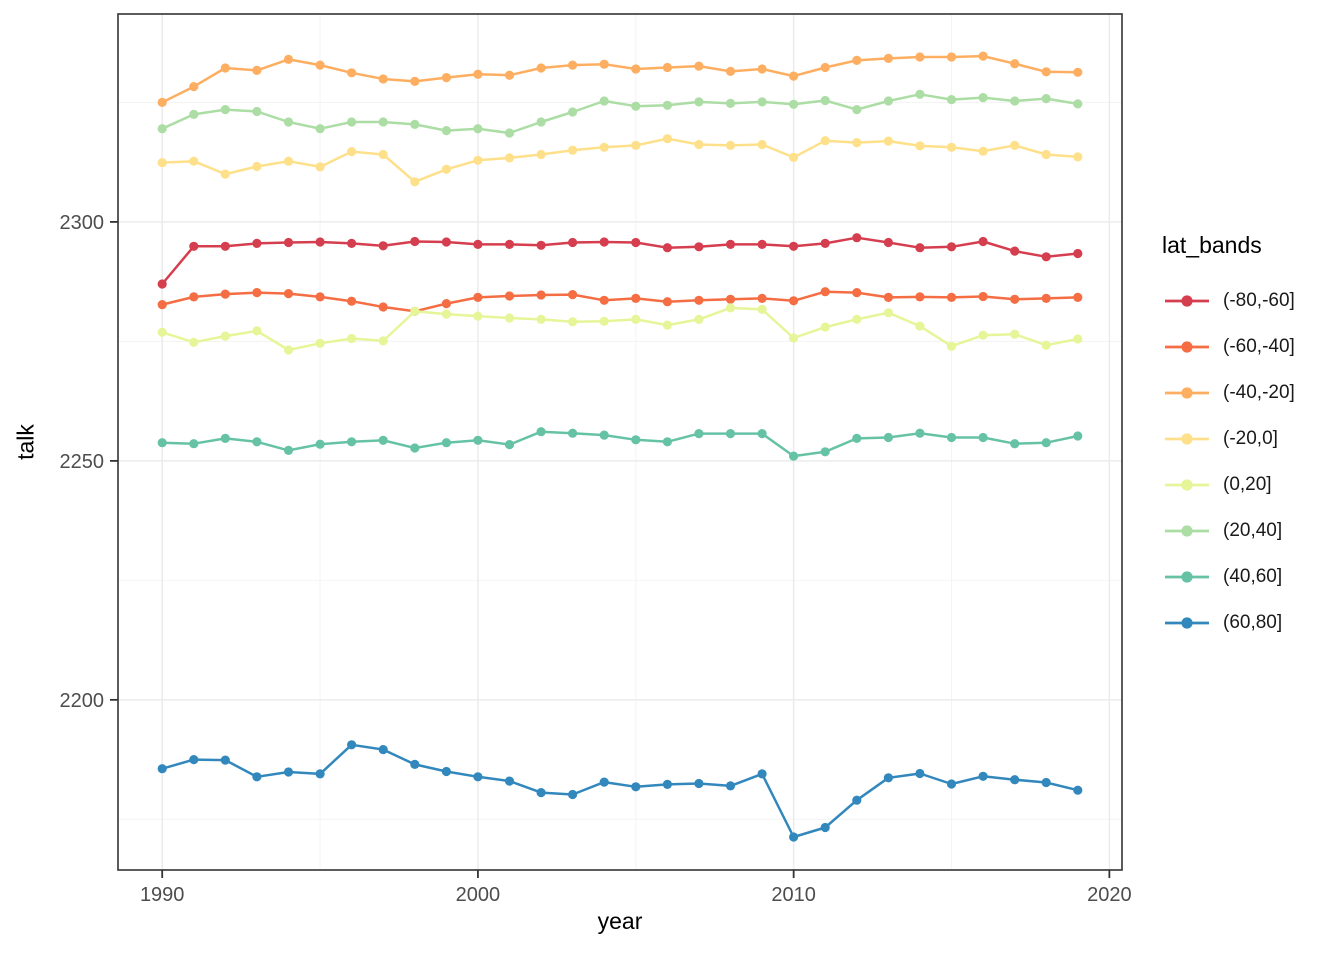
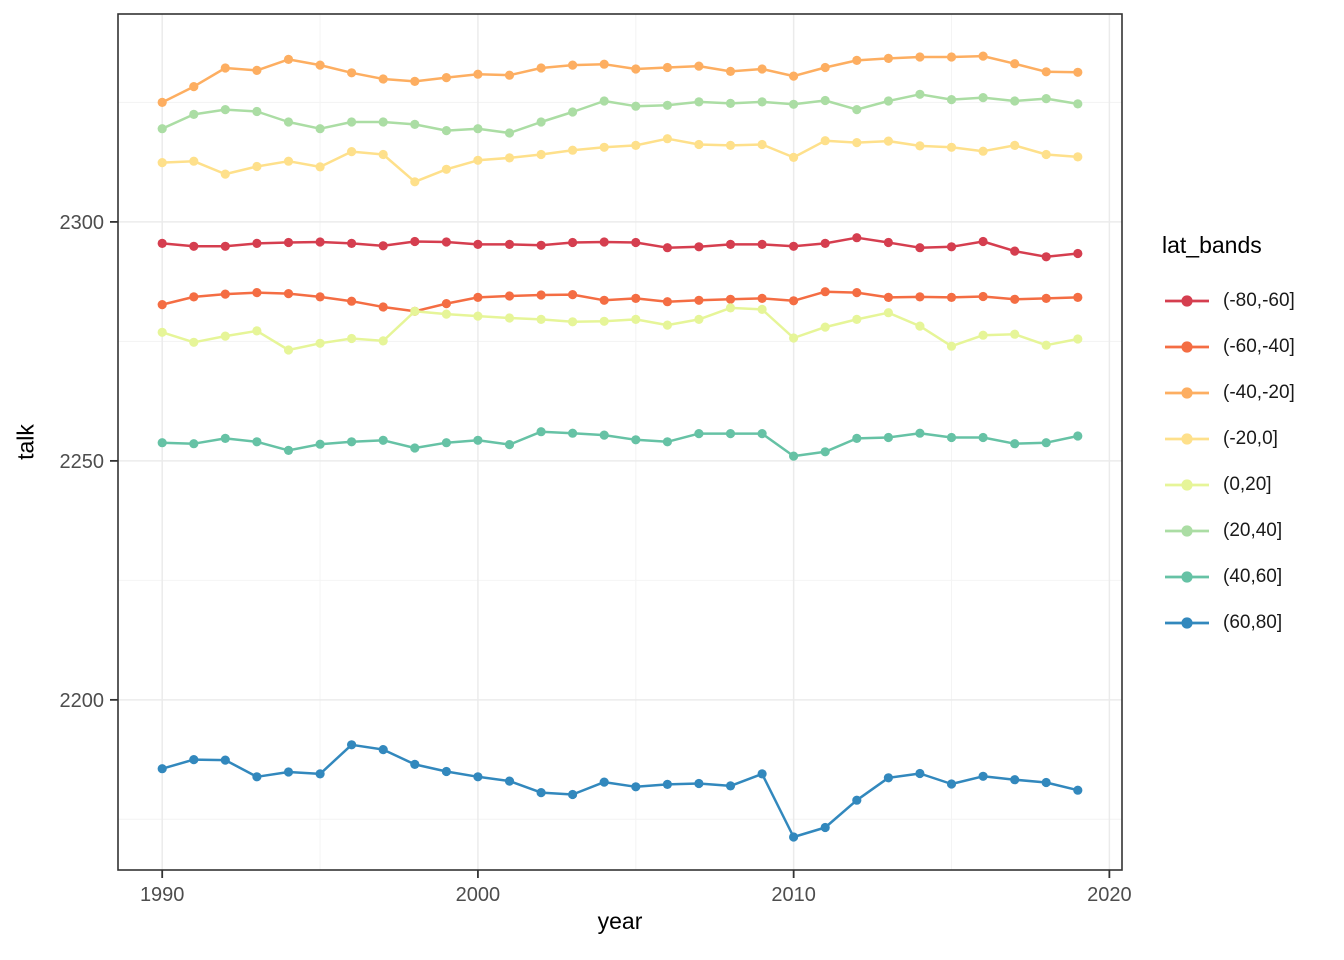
(-80,-60]/1990: 2287 -> 2296
